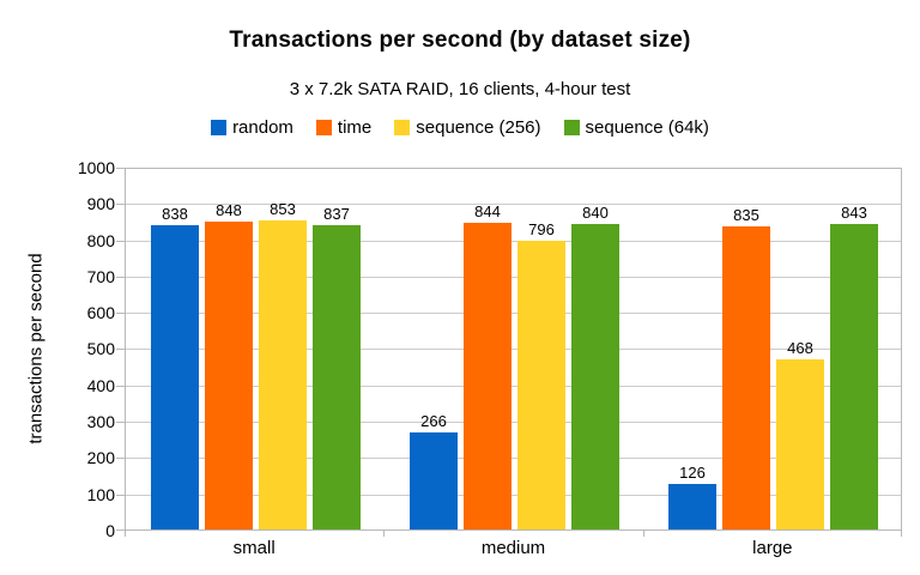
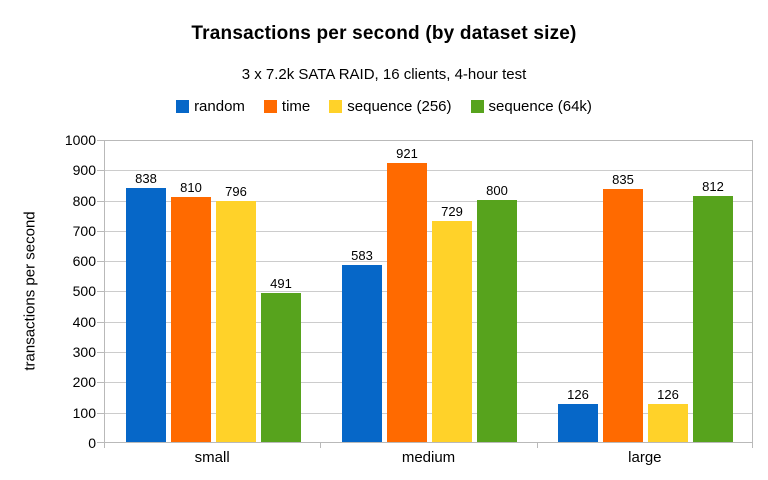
time/small: 848 -> 810
sequence (256)/small: 853 -> 796
sequence (64k)/small: 837 -> 491
random/medium: 266 -> 583
time/medium: 844 -> 921
sequence (256)/medium: 796 -> 729
sequence (64k)/medium: 840 -> 800
sequence (256)/large: 468 -> 126
sequence (64k)/large: 843 -> 812
